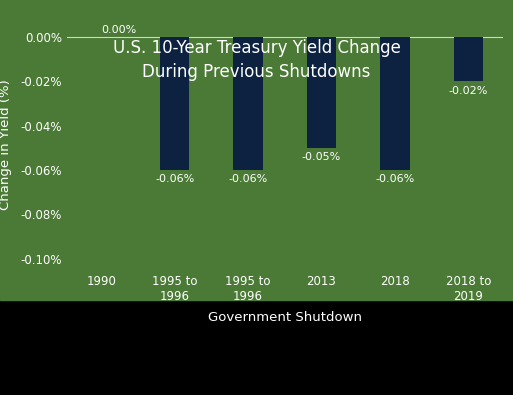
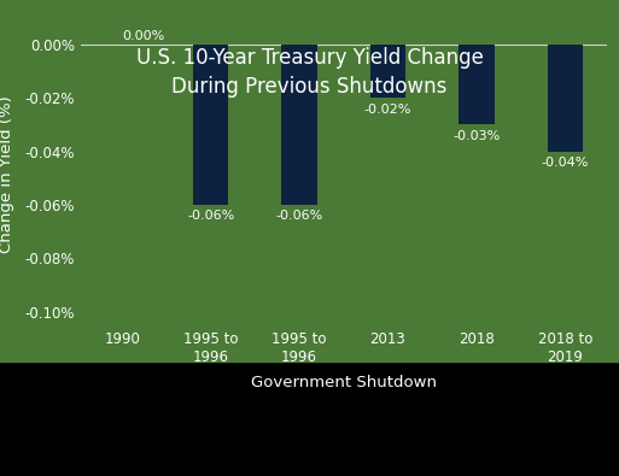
2013: -0.05% -> -0.02%
2018: -0.06% -> -0.03%
2018 to 2019: -0.02% -> -0.04%
